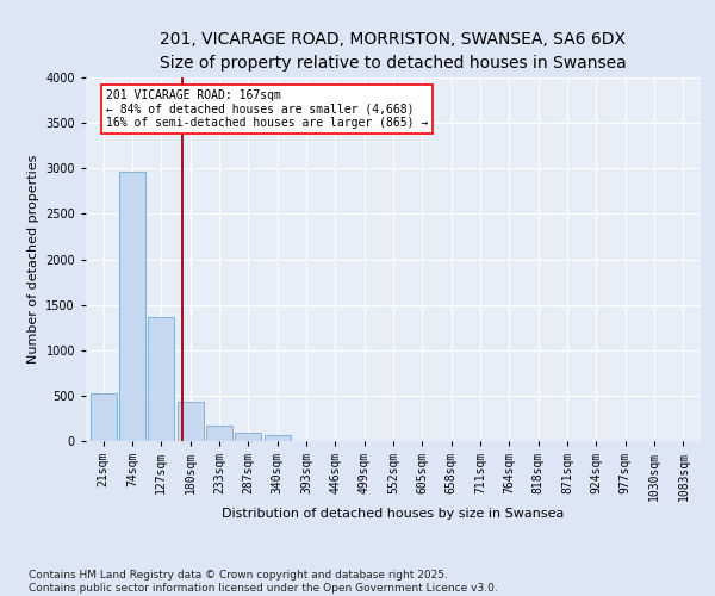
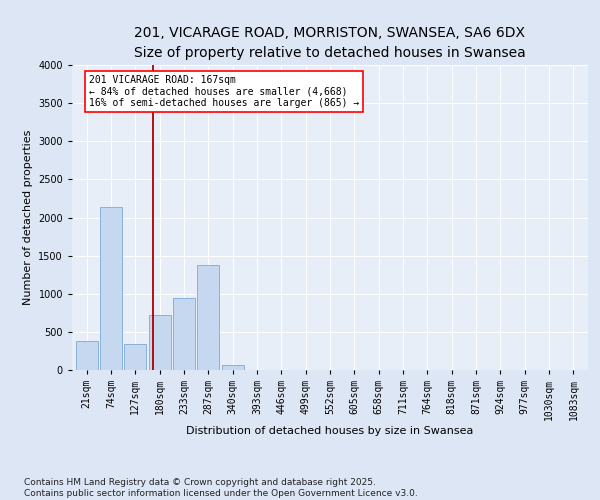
21sqm: 530 -> 380
74sqm: 2970 -> 2140
127sqm: 1360 -> 340
180sqm: 430 -> 720
233sqm: 180 -> 940
287sqm: 100 -> 1380
